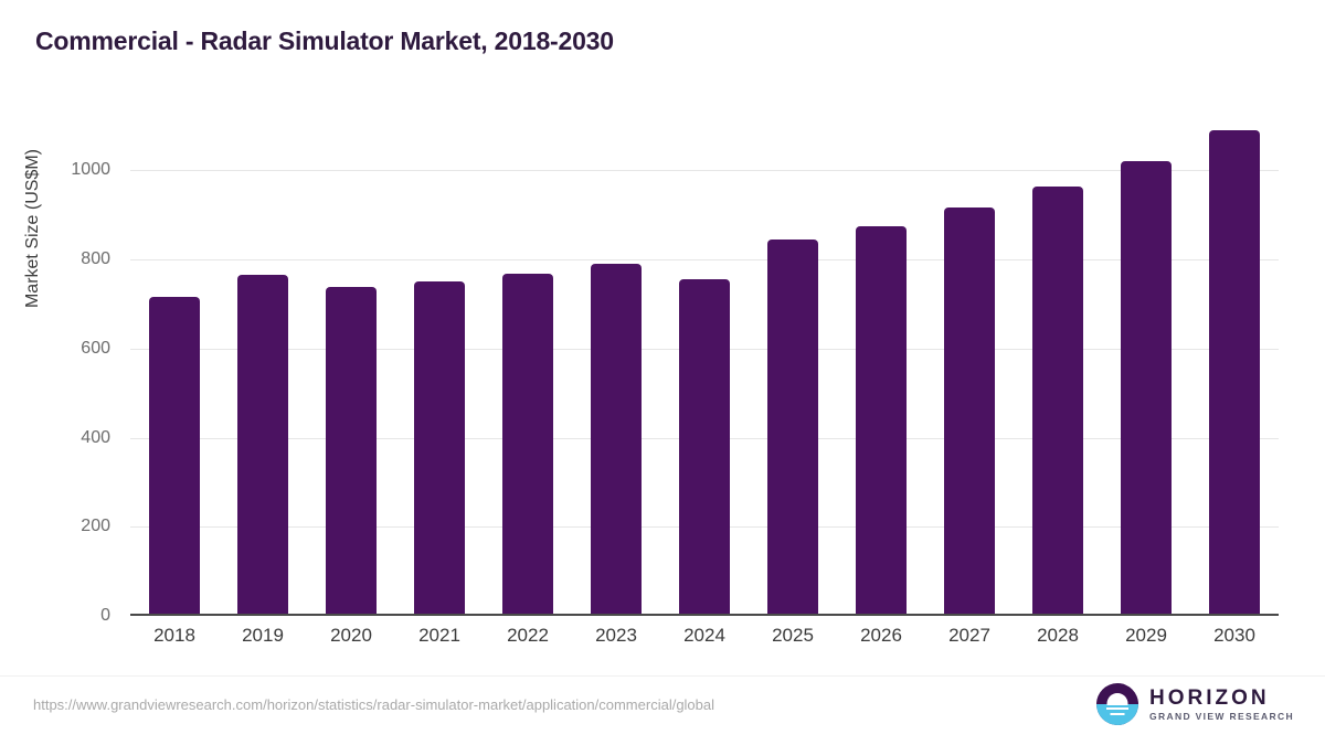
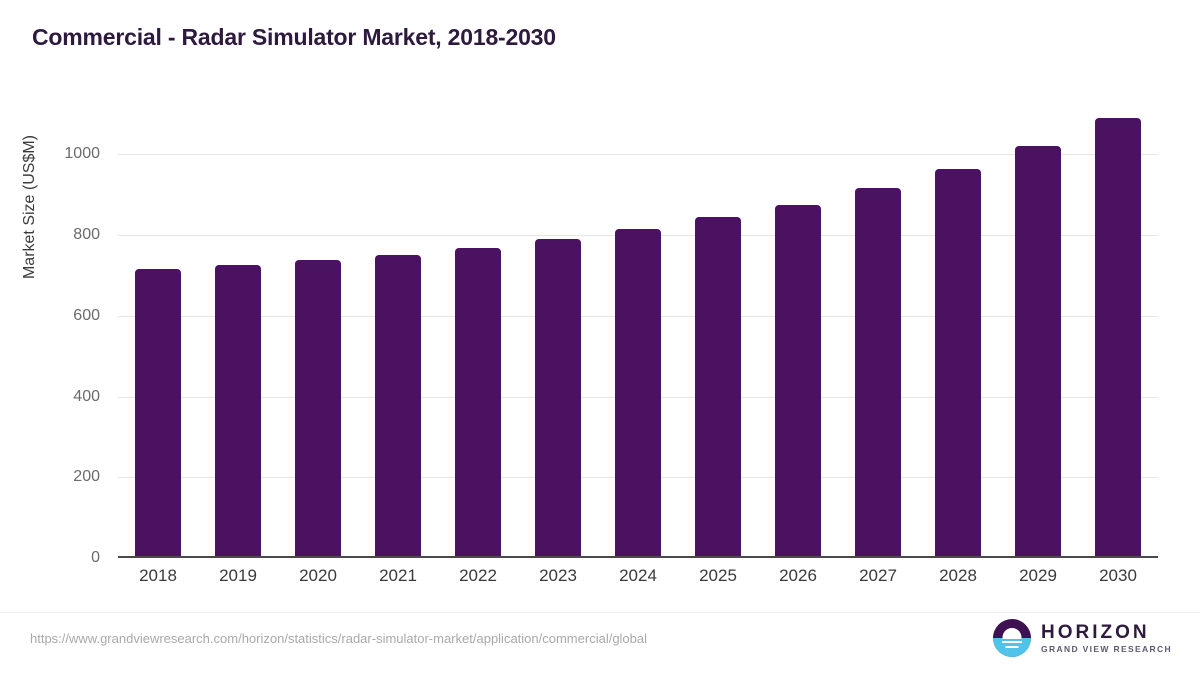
2019: 760 -> 720
2024: 750 -> 810
